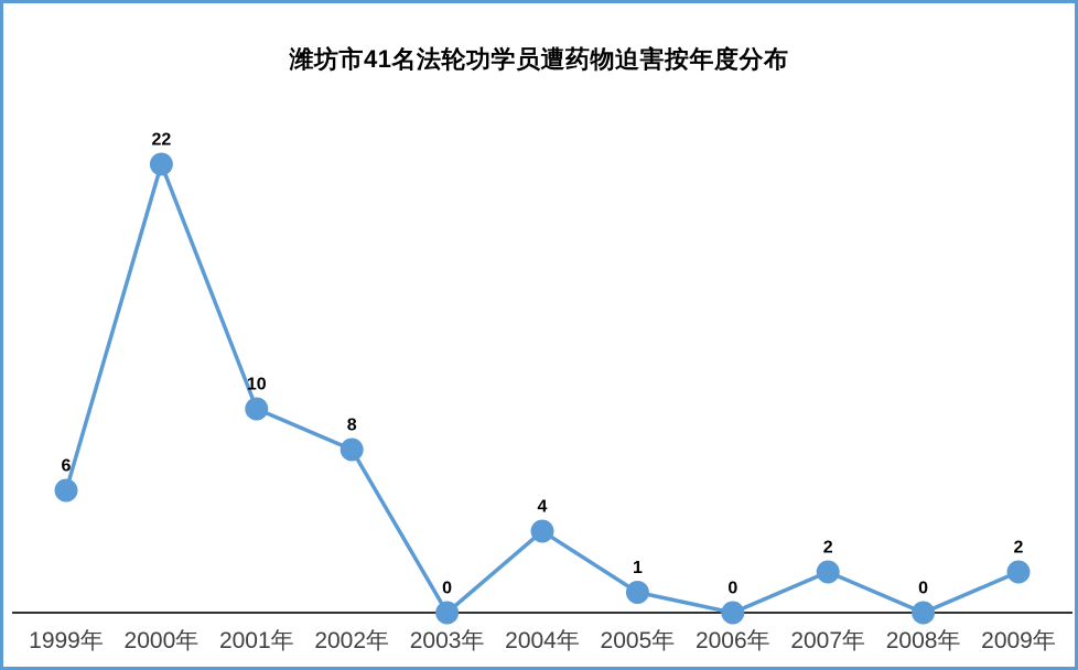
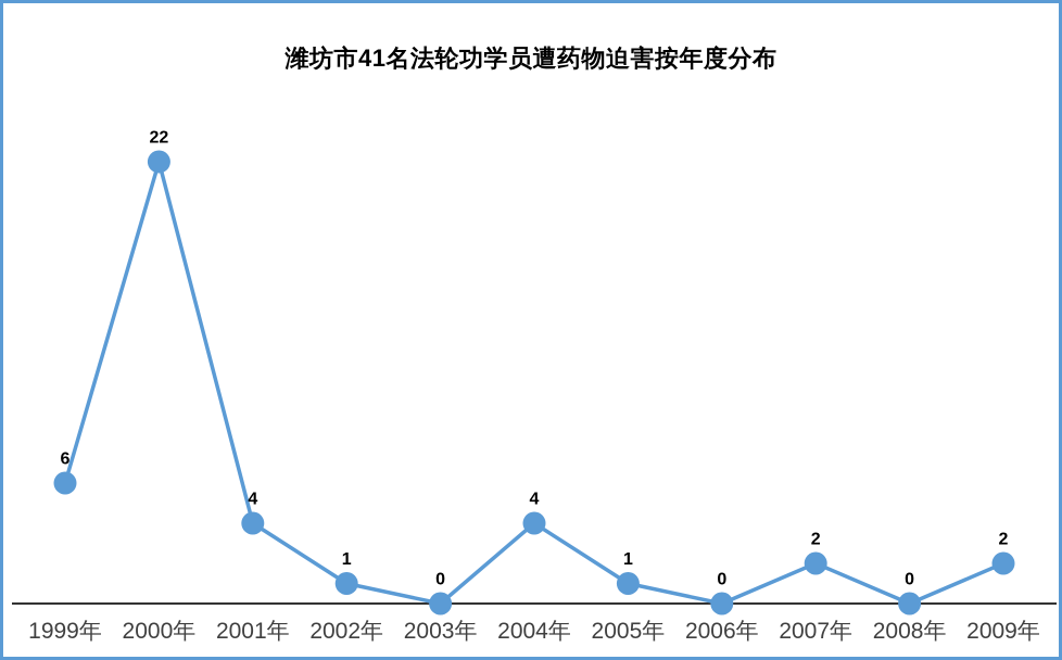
2001年: 10 -> 4
2002年: 8 -> 1
